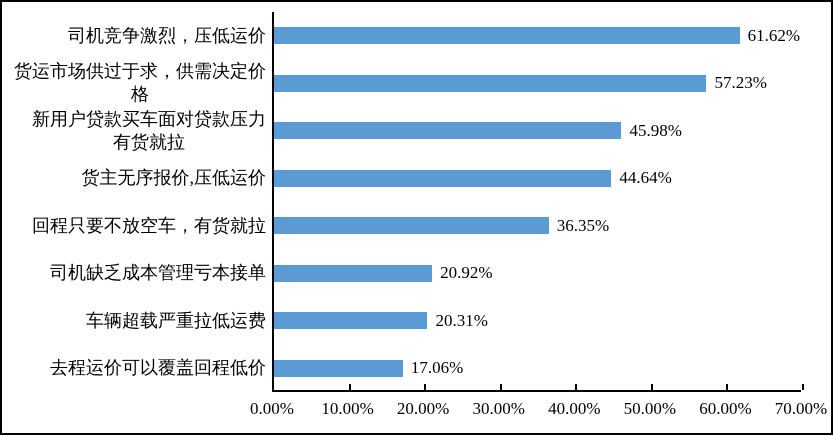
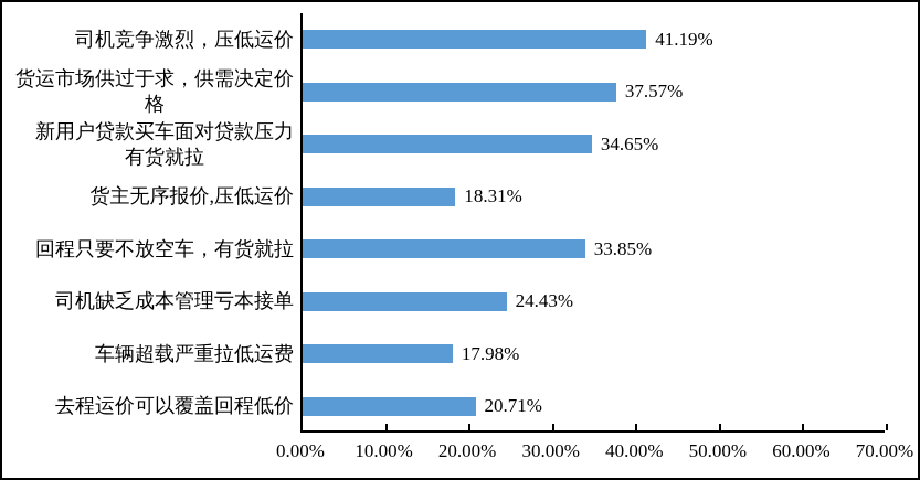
司机竞争激烈，压低运价: 61.62% -> 41.19%
货运市场供过于求，供需决定价格: 57.23% -> 37.57%
新用户贷款买车面对贷款压力有货就拉: 45.98% -> 34.65%
货主无序报价,压低运价: 44.64% -> 18.31%
回程只要不放空车，有货就拉: 36.35% -> 33.85%
司机缺乏成本管理亏本接单: 20.92% -> 24.43%
车辆超载严重拉低运费: 20.31% -> 17.98%
去程运价可以覆盖回程低价: 17.06% -> 20.71%
